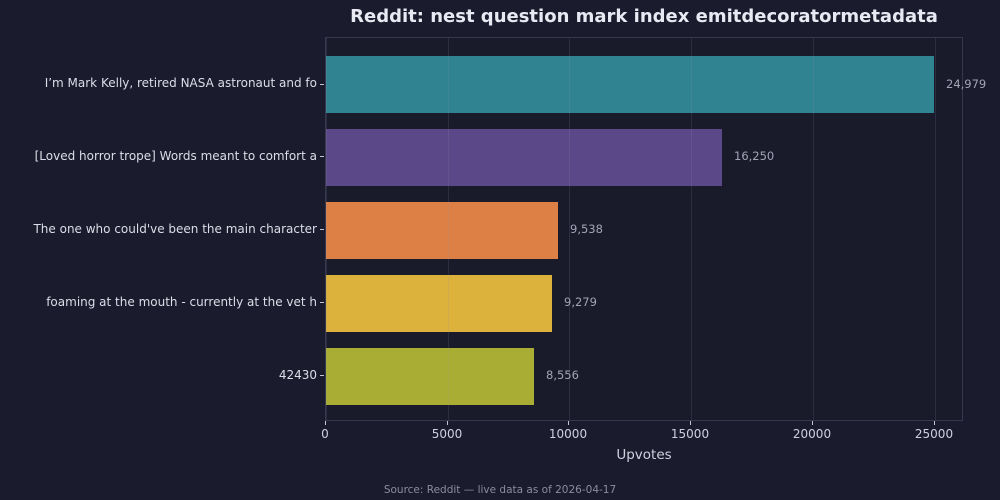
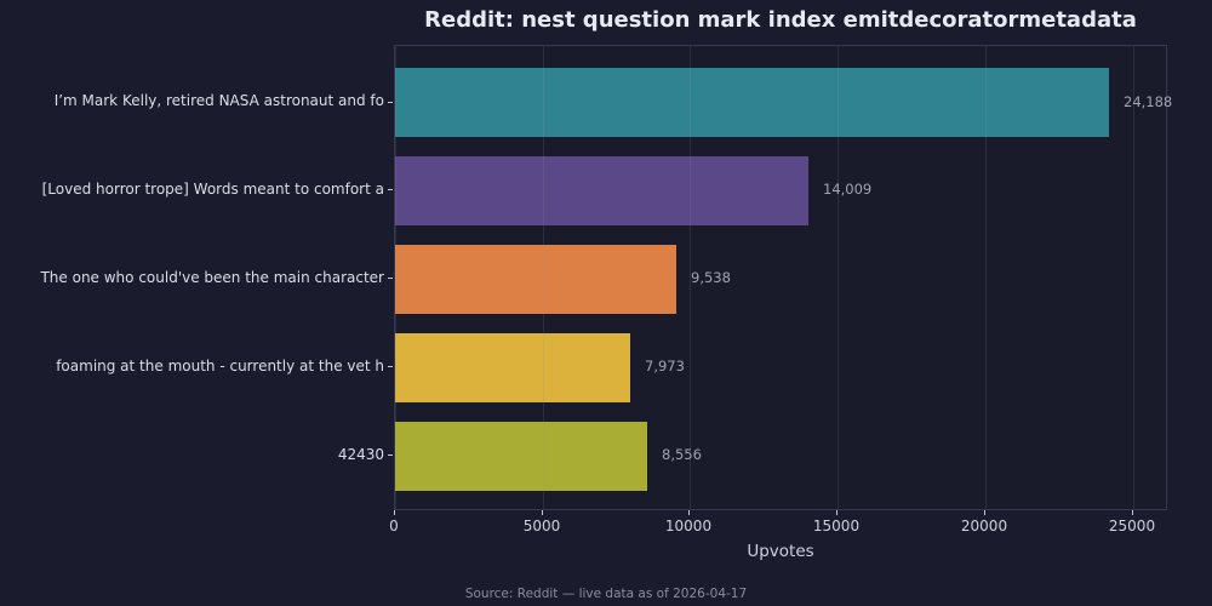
I’m Mark Kelly, retired NASA astronaut and fo: 24,979 -> 24,188
[Loved horror trope] Words meant to comfort a: 16,250 -> 14,009
foaming at the mouth - currently at the vet h: 9,279 -> 7,973
